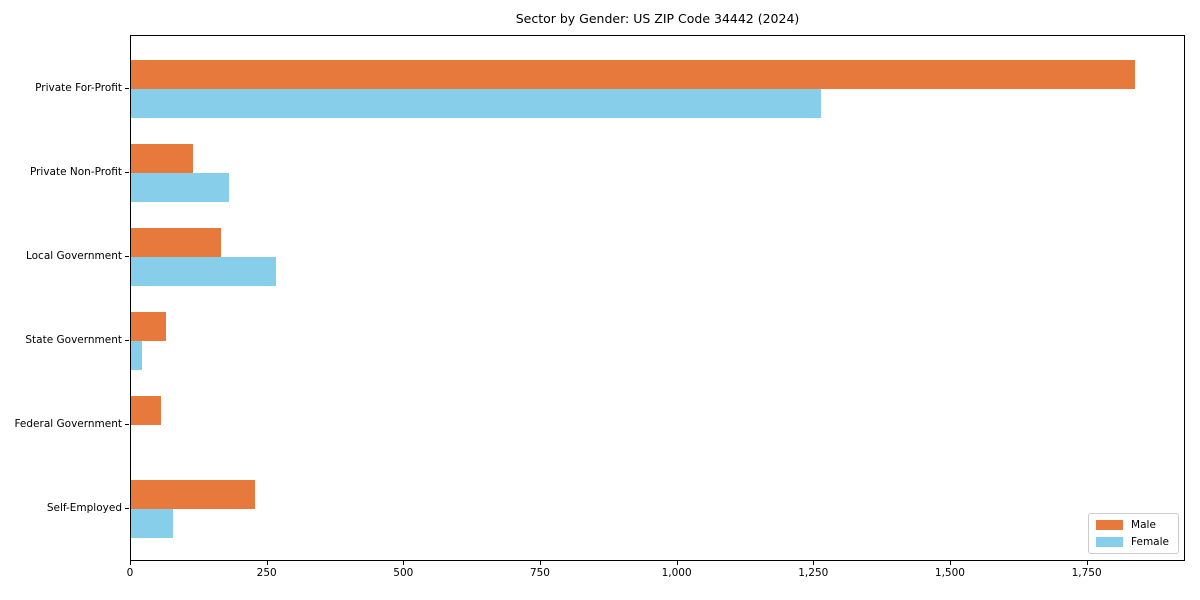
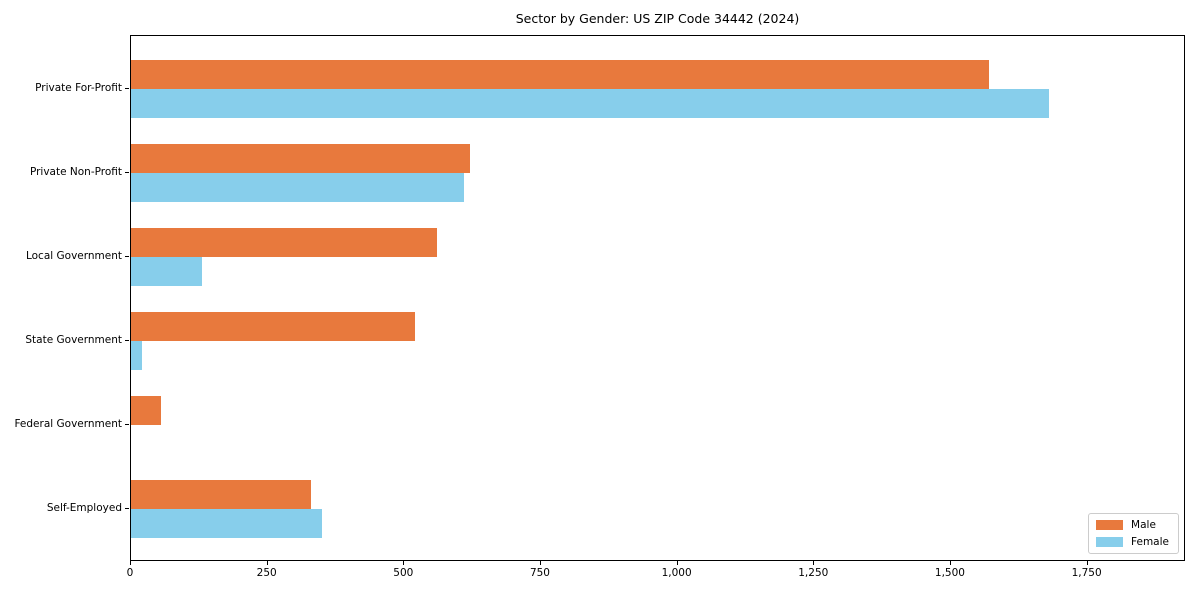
Male/Private For-Profit: 1840 -> 1570
Female/Private For-Profit: 1260 -> 1680
Male/Private Non-Profit: 110 -> 620
Female/Private Non-Profit: 180 -> 610
Male/Local Government: 160 -> 560
Female/Local Government: 270 -> 130
Male/State Government: 60 -> 520
Male/Self-Employed: 230 -> 330
Female/Self-Employed: 80 -> 350
